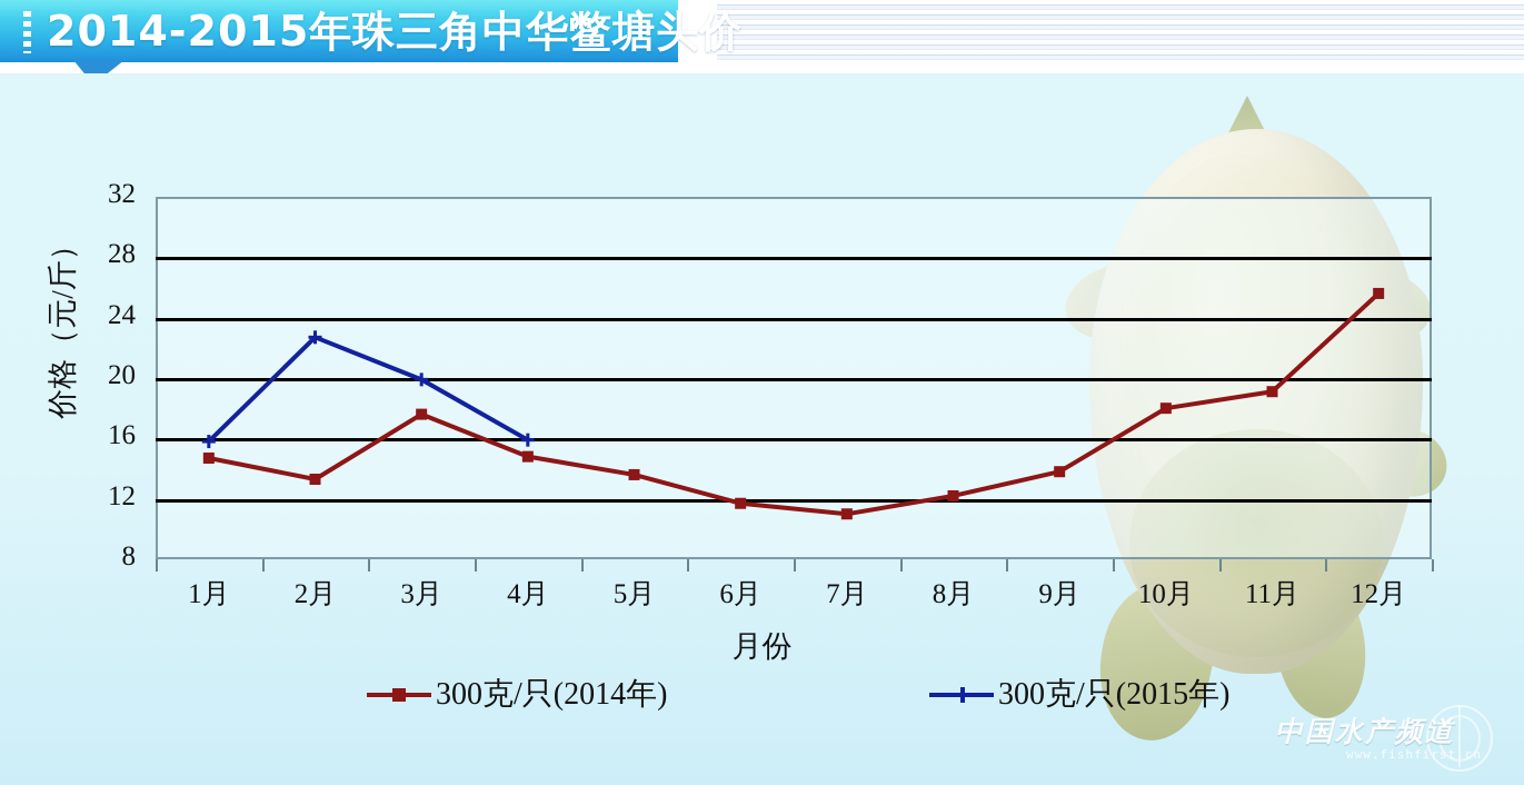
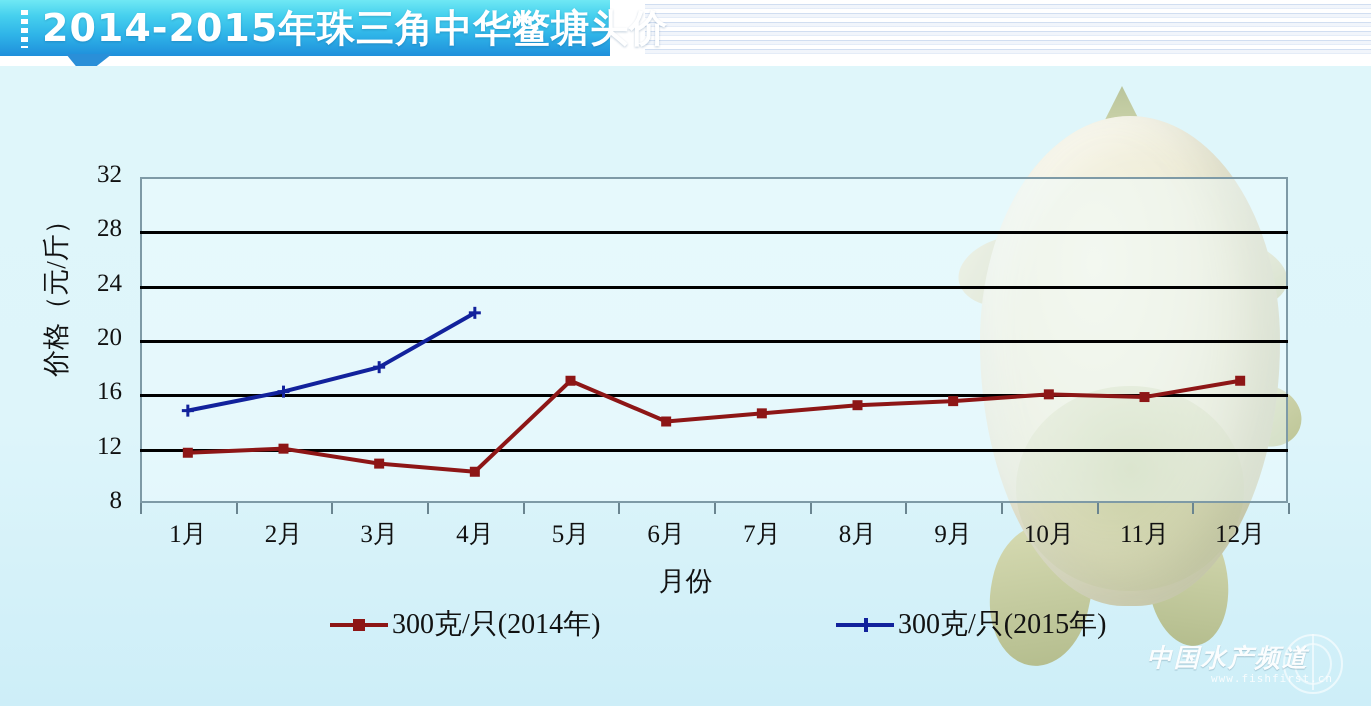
300克/只(2014年)/1月: 14.7 -> 11.7
300克/只(2015年)/1月: 15.8 -> 14.8
300克/只(2014年)/2月: 13.3 -> 12.0
300克/只(2015年)/2月: 22.7 -> 16.2
300克/只(2014年)/3月: 17.6 -> 10.9
300克/只(2015年)/3月: 19.9 -> 18.0
300克/只(2014年)/4月: 14.8 -> 10.3
300克/只(2015年)/4月: 15.9 -> 22.0
300克/只(2014年)/5月: 13.6 -> 17.0
300克/只(2014年)/6月: 11.7 -> 14.0
300克/只(2014年)/7月: 11.0 -> 14.6
300克/只(2014年)/8月: 12.2 -> 15.2
300克/只(2014年)/9月: 13.8 -> 15.5
300克/只(2014年)/10月: 18.0 -> 16.0
300克/只(2014年)/11月: 19.1 -> 15.8
300克/只(2014年)/12月: 25.6 -> 17.0
